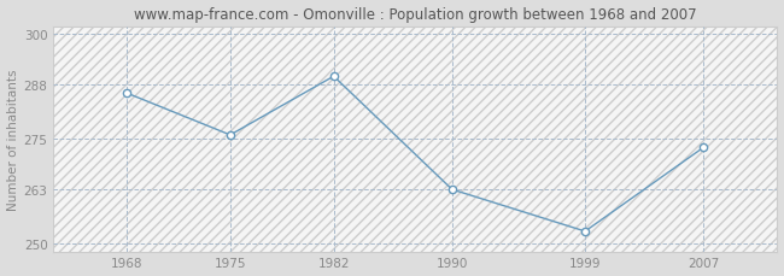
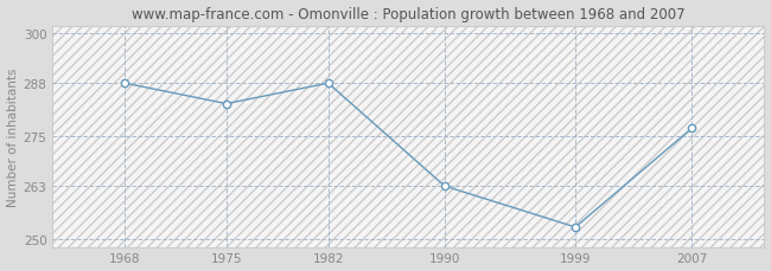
1968: 286 -> 288
1975: 276 -> 283
1982: 290 -> 288
2007: 273 -> 277
